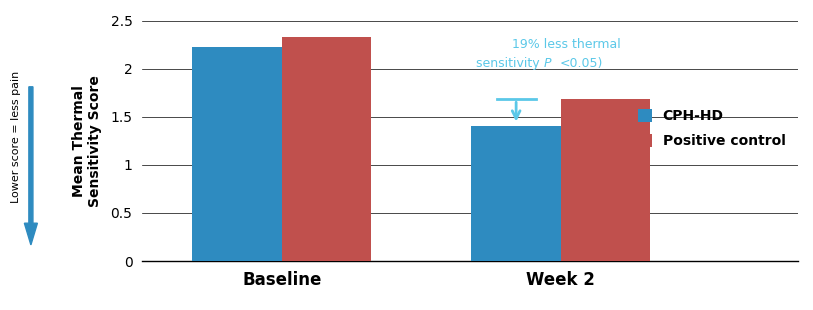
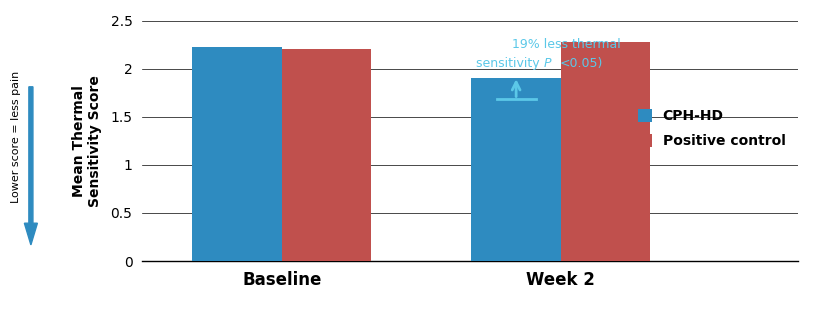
Positive control/Baseline: 2.33 -> 2.20
CPH-HD/Week 2: 1.40 -> 1.90
Positive control/Week 2: 1.68 -> 2.28
